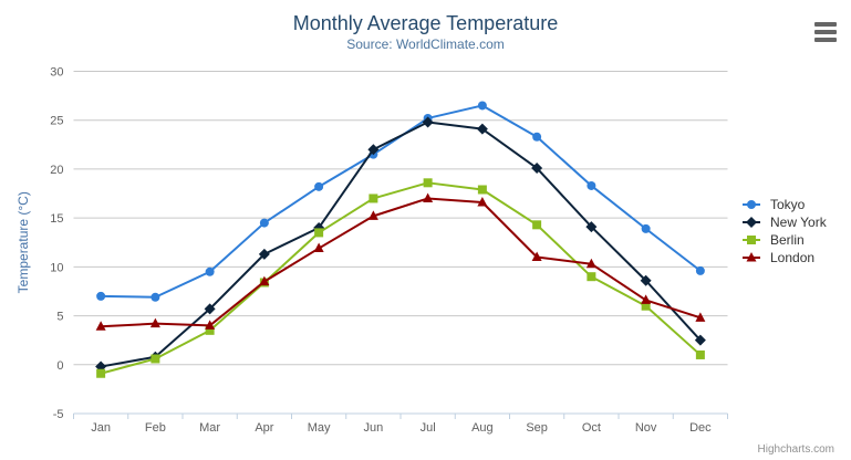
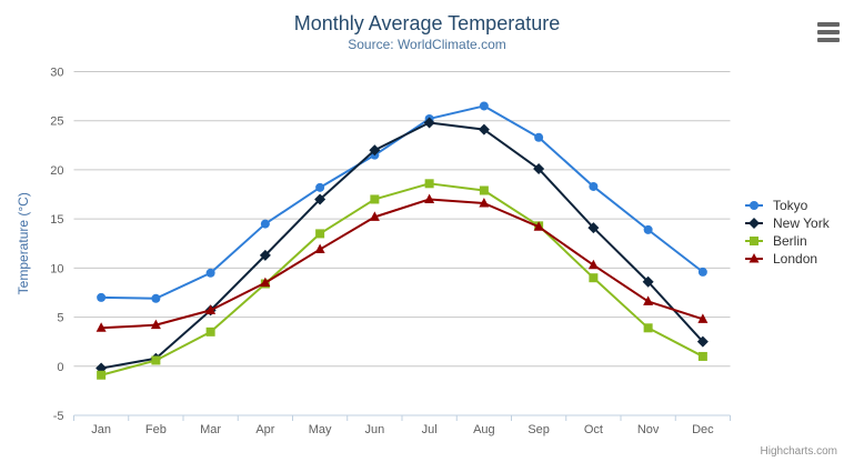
London/Mar: 4 -> 6
New York/May: 14 -> 17
London/Sep: 11 -> 14
Berlin/Nov: 6 -> 4
